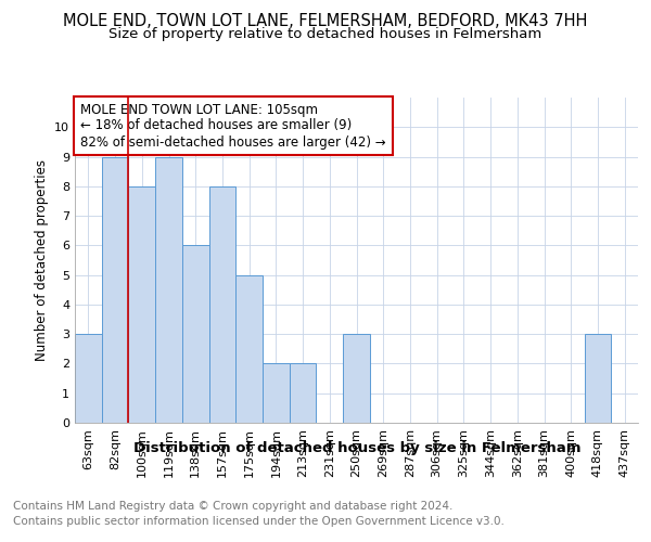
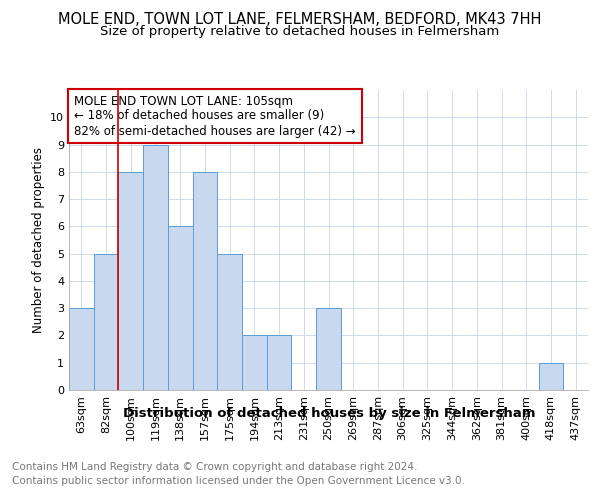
82sqm: 9 -> 5
418sqm: 3 -> 1
